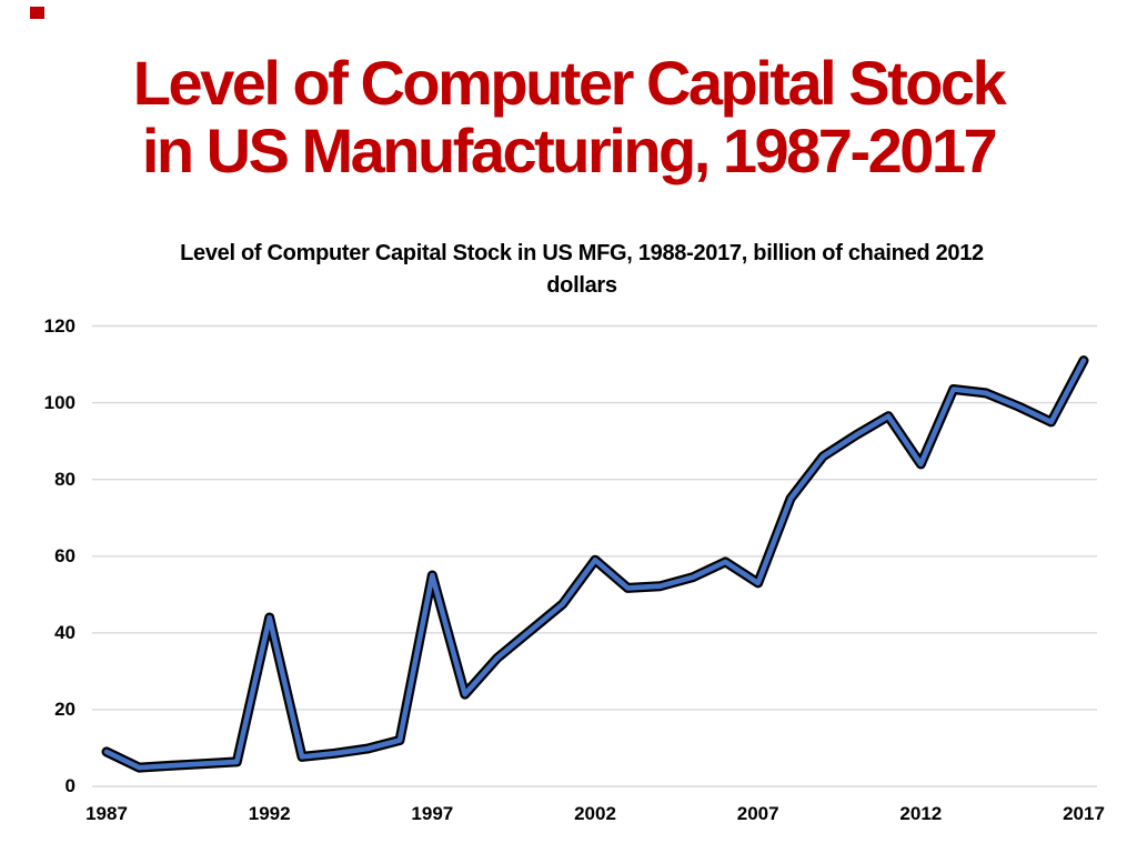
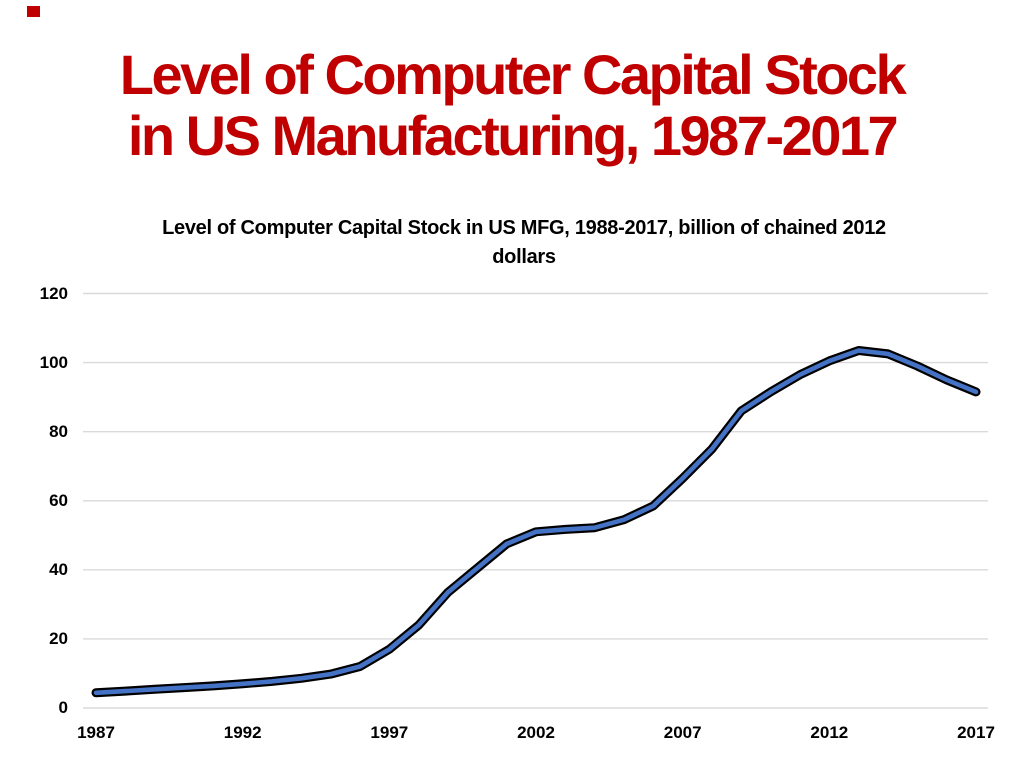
1987: 9 -> 4
1992: 44 -> 7
1997: 55 -> 17
2002: 59 -> 51
2007: 53 -> 66
2012: 84 -> 100
2017: 111 -> 92
